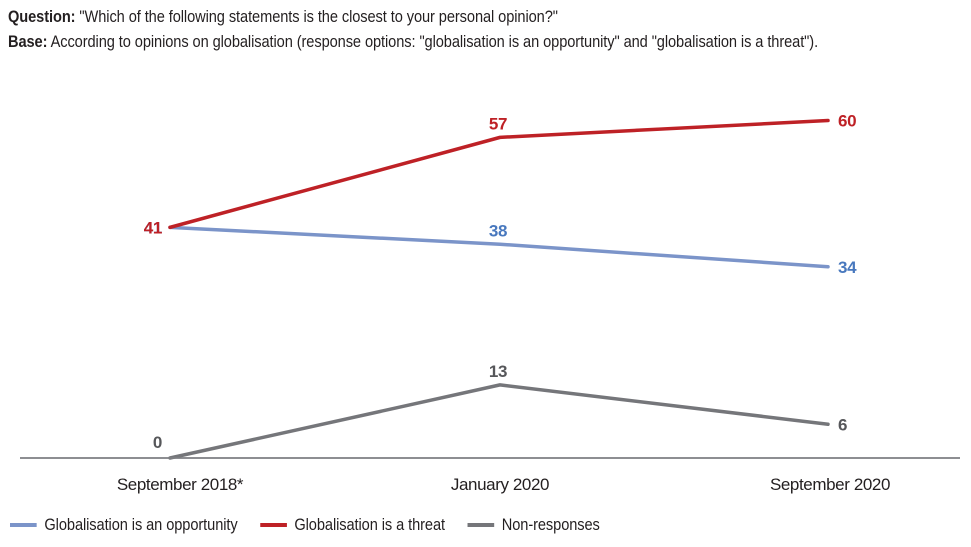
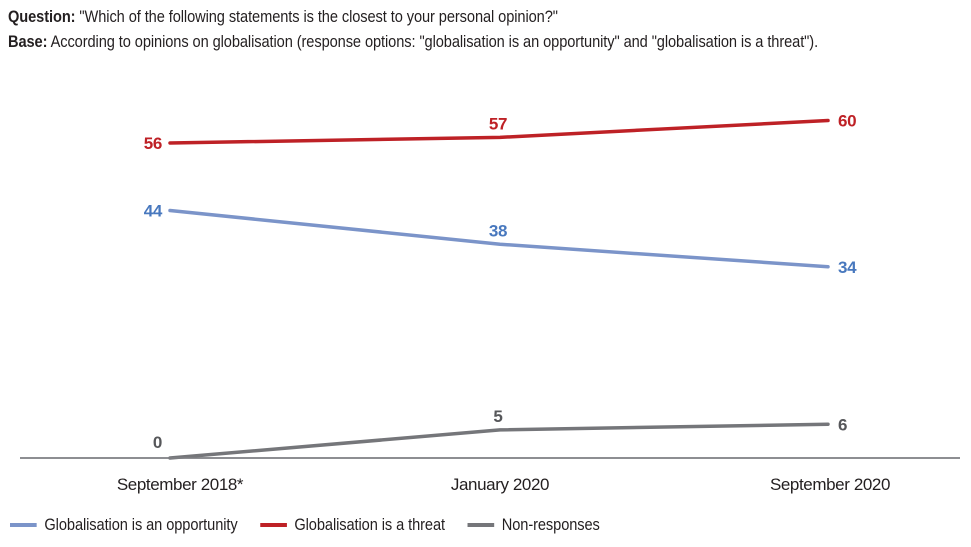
Globalisation is an opportunity/September 2018*: 41 -> 44
Globalisation is a threat/September 2018*: 41 -> 56
Non-responses/January 2020: 13 -> 5
